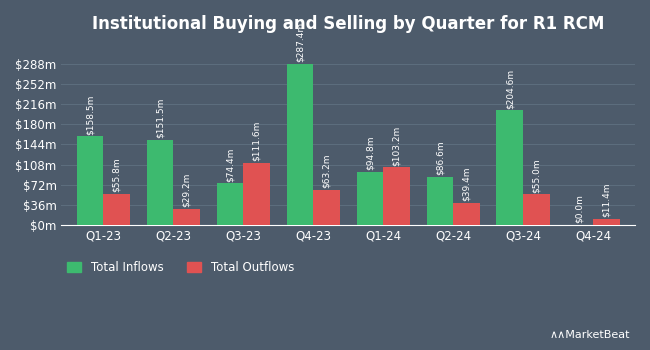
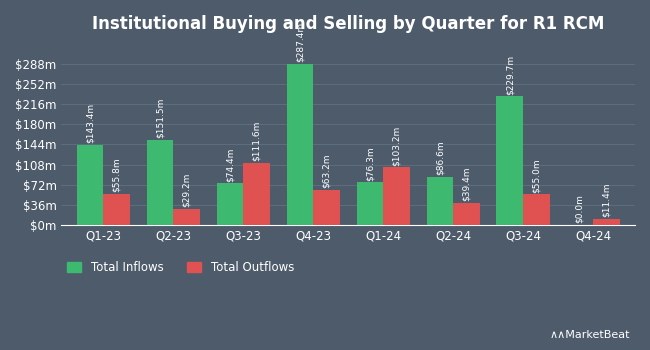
Total Inflows/Q1-23: $158.5m -> $143.4m
Total Inflows/Q1-24: $94.8m -> $76.3m
Total Inflows/Q3-24: $204.6m -> $229.7m
